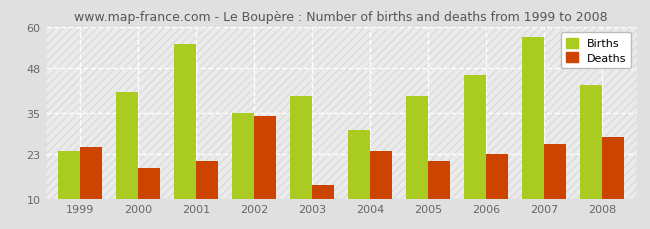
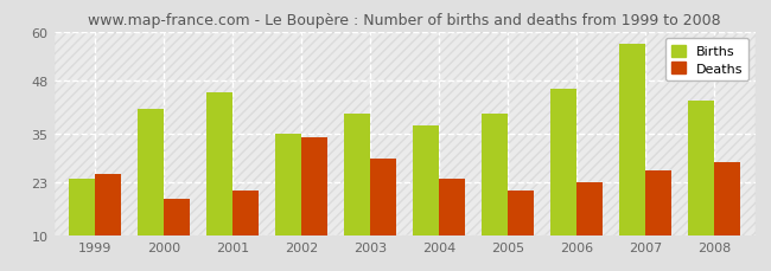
Births/2001: 55 -> 45
Deaths/2003: 14 -> 29
Births/2004: 30 -> 37
